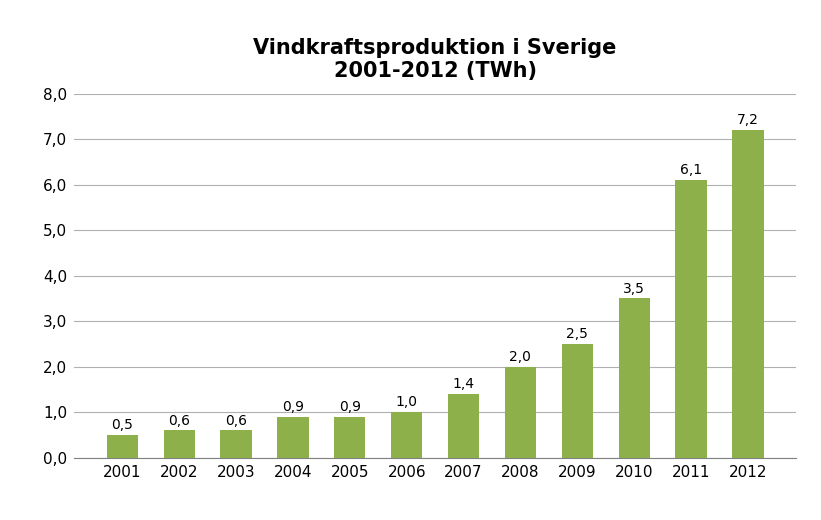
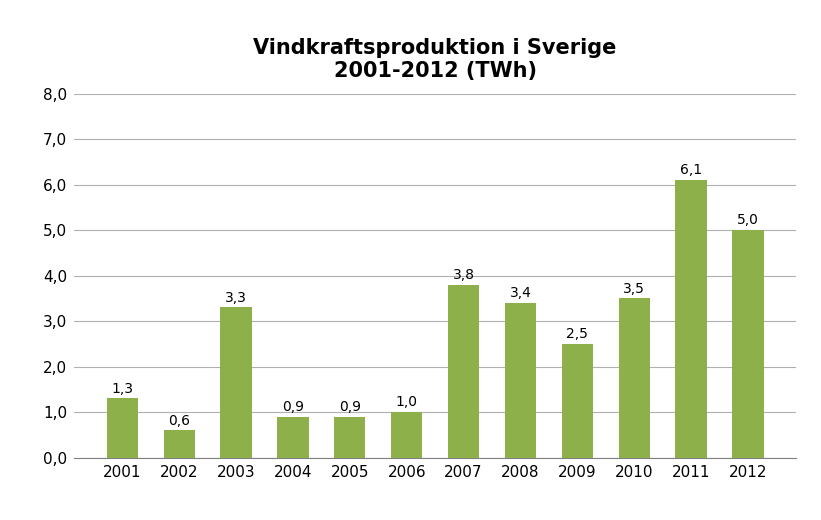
2001: 0,5 -> 1,3
2003: 0,6 -> 3,3
2007: 1,4 -> 3,8
2008: 2,0 -> 3,4
2012: 7,2 -> 5,0
